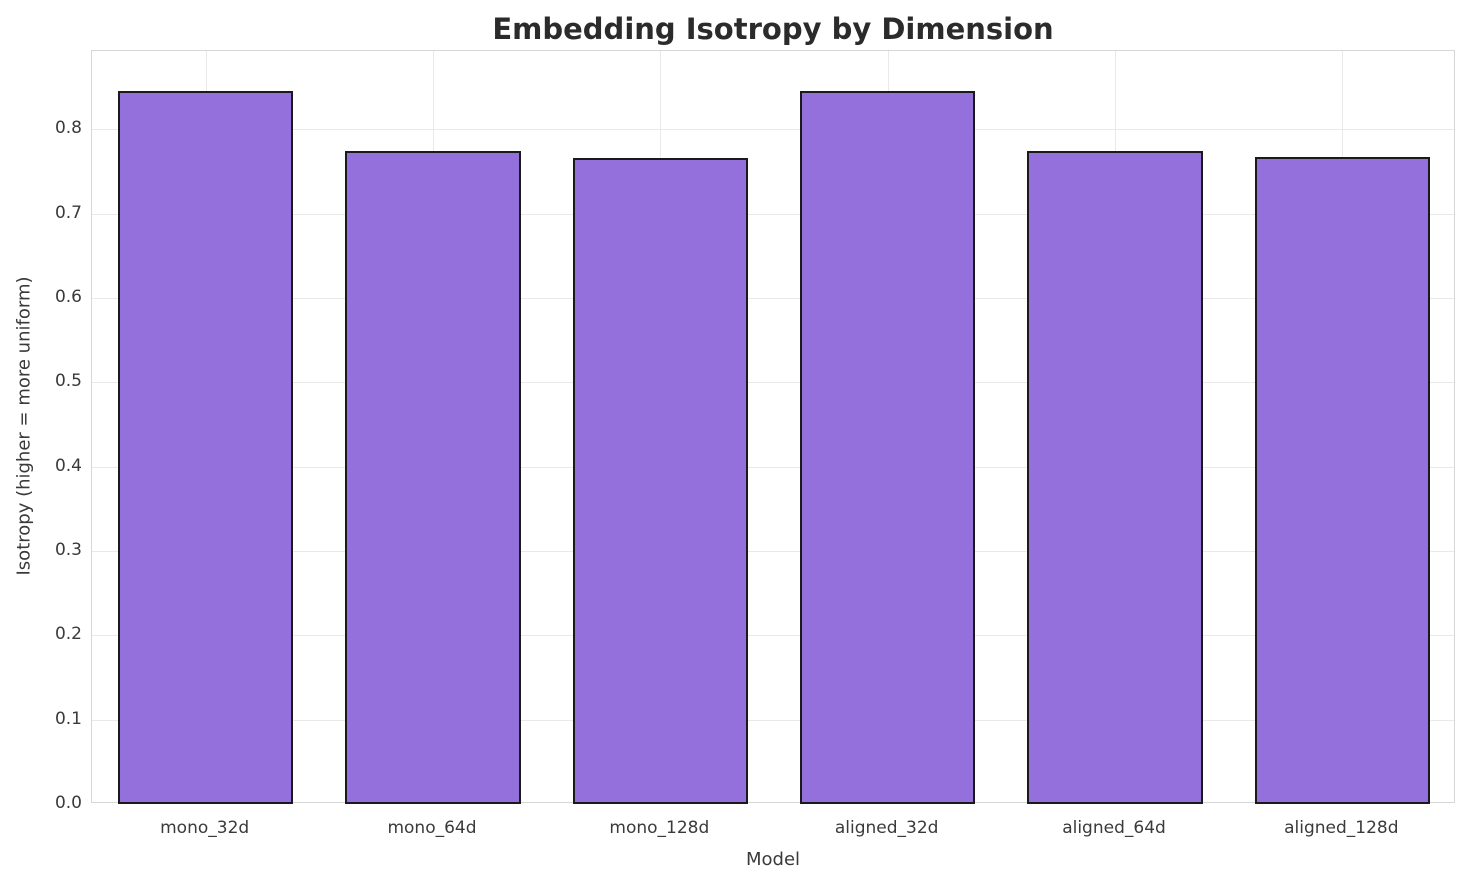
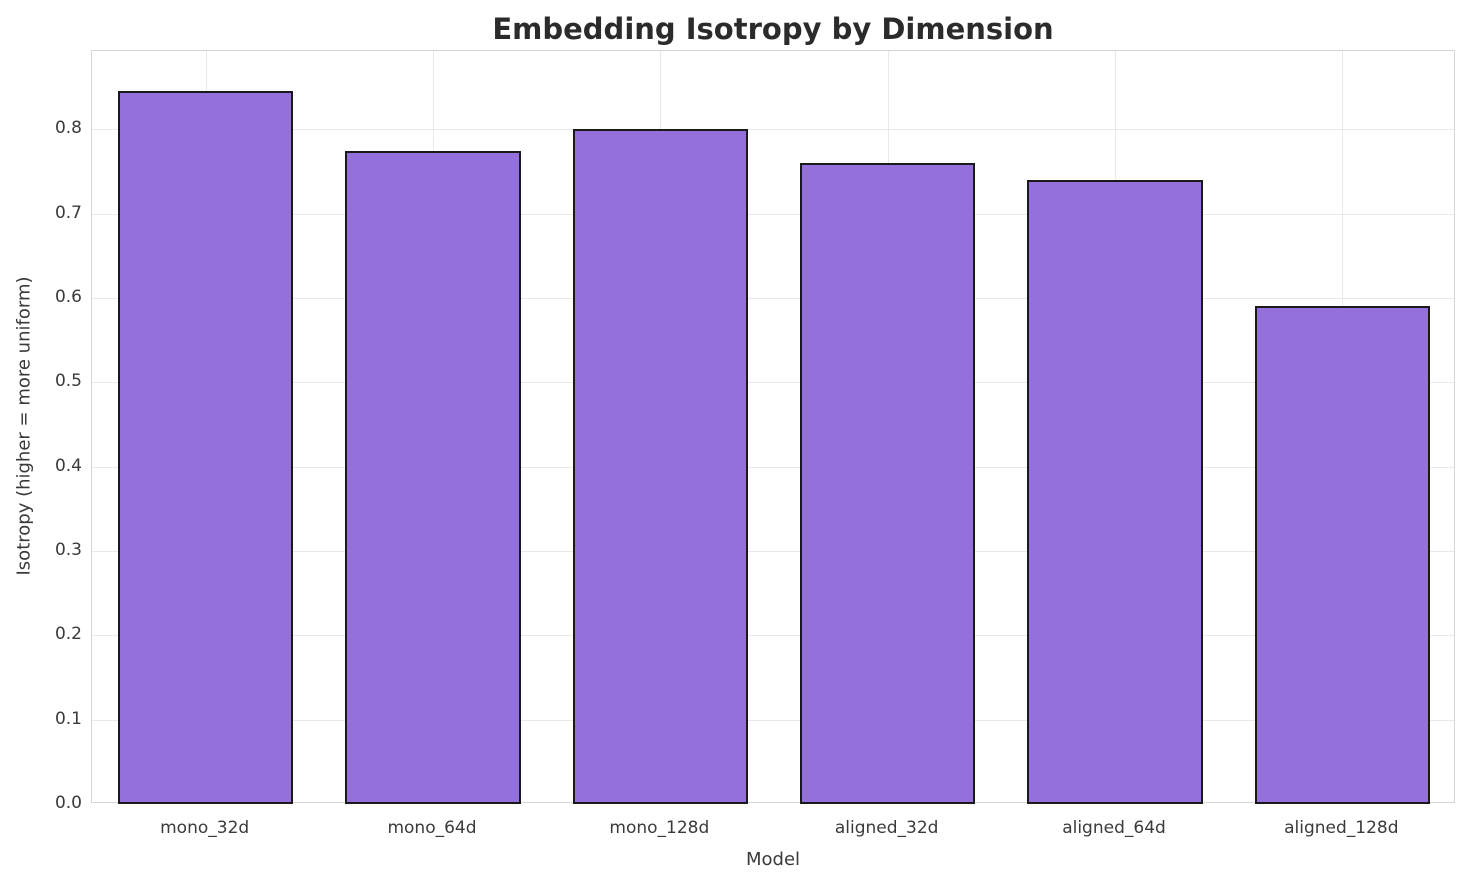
mono_128d: 0.77 -> 0.80
aligned_32d: 0.84 -> 0.76
aligned_64d: 0.78 -> 0.74
aligned_128d: 0.77 -> 0.59
